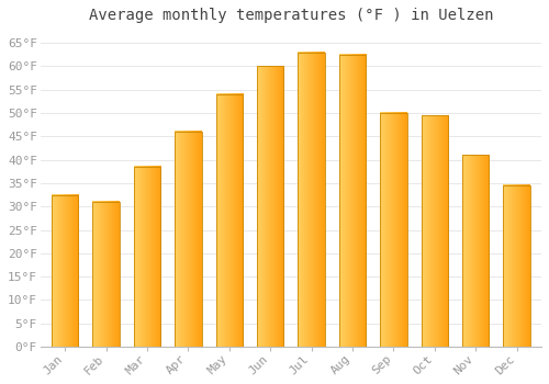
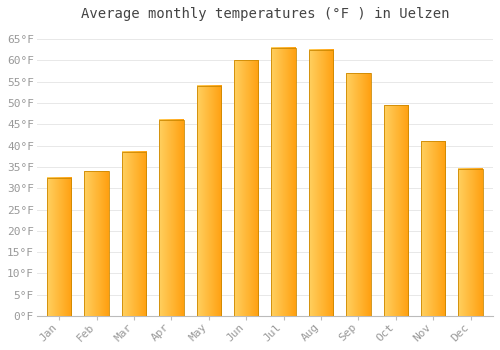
Feb: 31.0°F -> 34.0°F
Sep: 50.0°F -> 57.0°F
